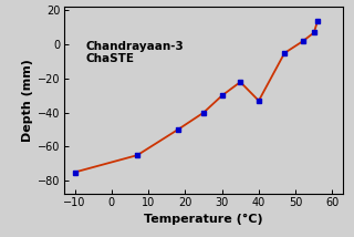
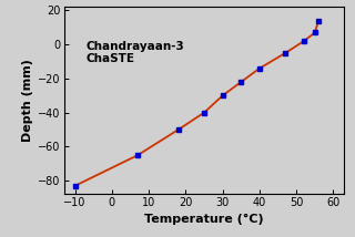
−10: -75 -> -83
40: -33 -> -14
